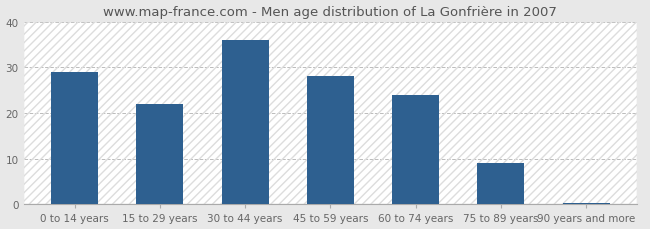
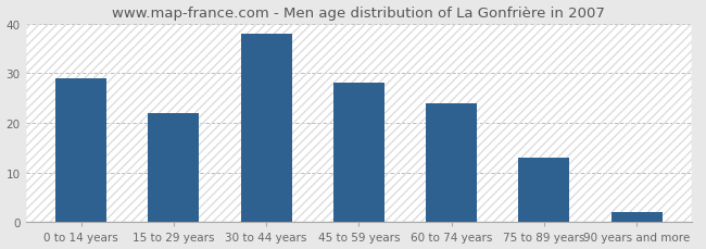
30 to 44 years: 36.0 -> 38.0
75 to 89 years: 9.0 -> 13.0
90 years and more: 0.4 -> 2.0
